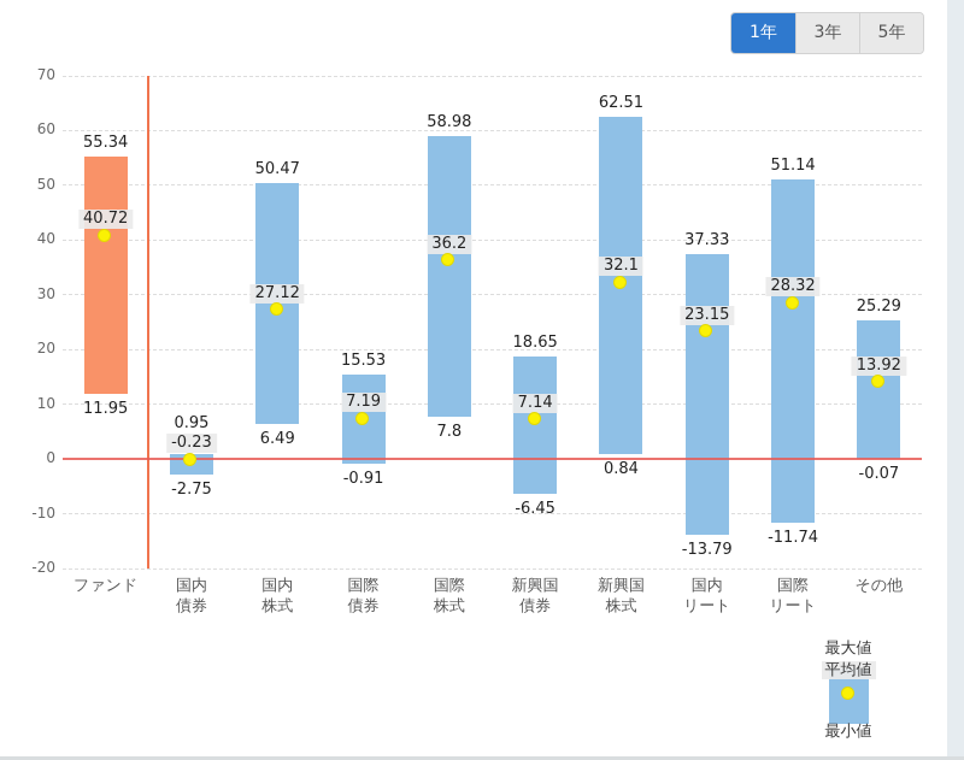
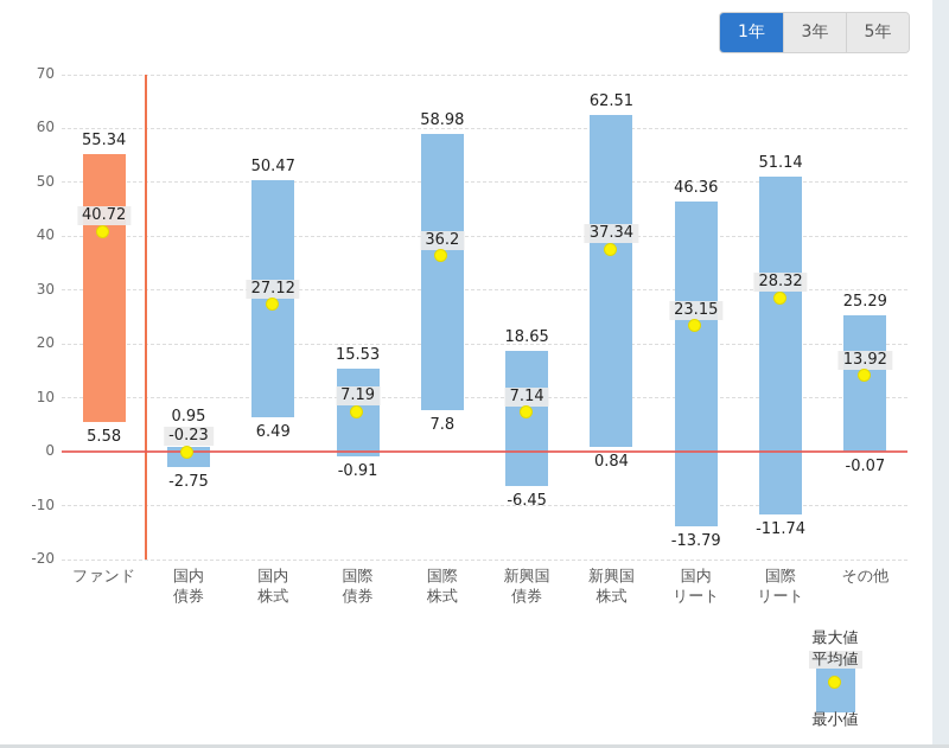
最小値/ファンド: 11.95 -> 5.58
平均値/新興国株式: 32.1 -> 37.34
最大値/国内リート: 37.33 -> 46.36
